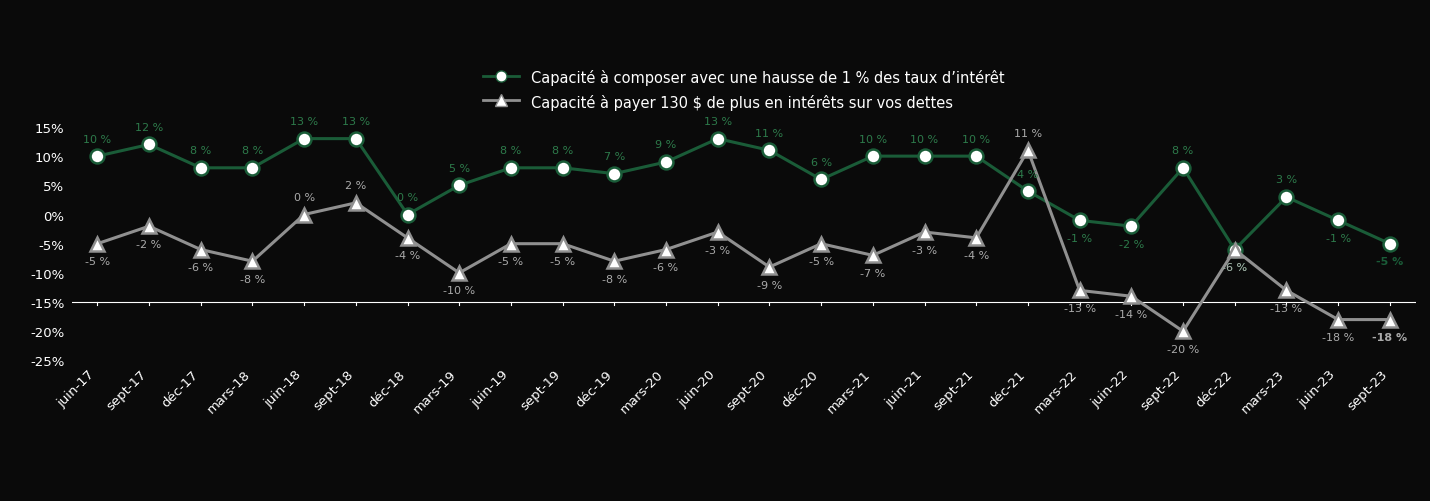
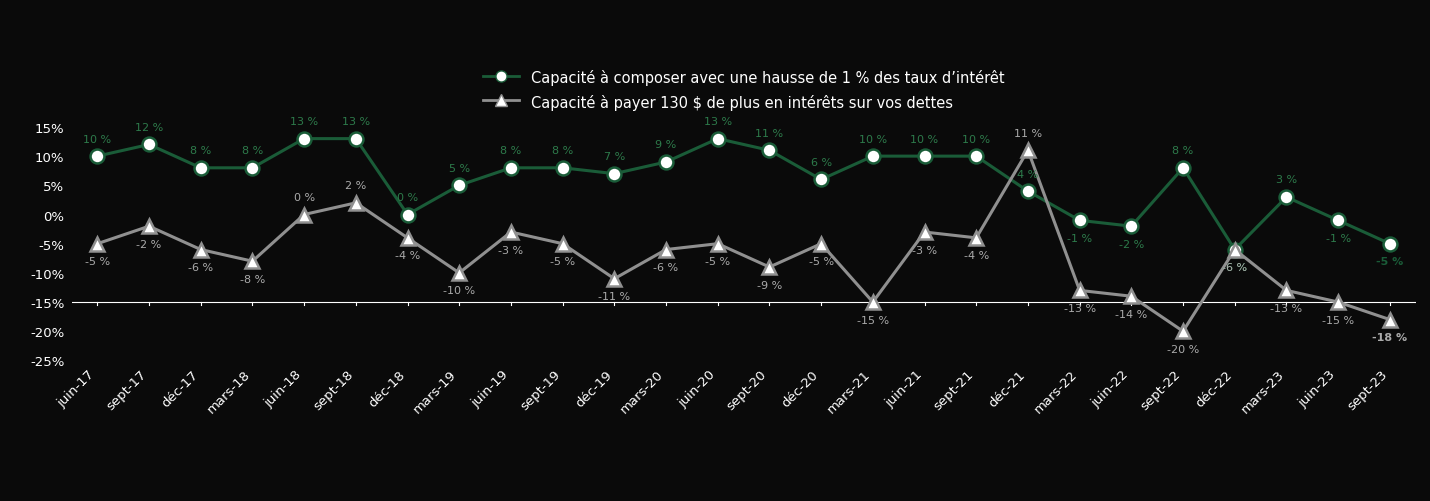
Capacité à payer 130 $ de plus en intérêts sur vos dettes/juin-19: -5 -> -3
Capacité à payer 130 $ de plus en intérêts sur vos dettes/déc-19: -8 -> -11
Capacité à payer 130 $ de plus en intérêts sur vos dettes/juin-20: -3 -> -5
Capacité à payer 130 $ de plus en intérêts sur vos dettes/mars-21: -7 -> -15
Capacité à payer 130 $ de plus en intérêts sur vos dettes/juin-23: -18 -> -15
